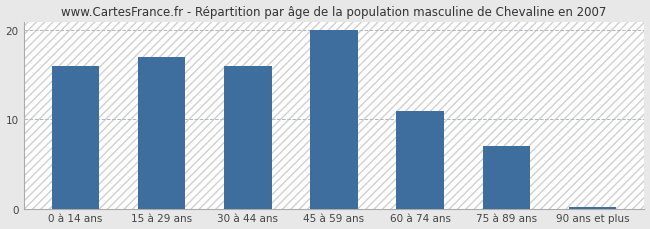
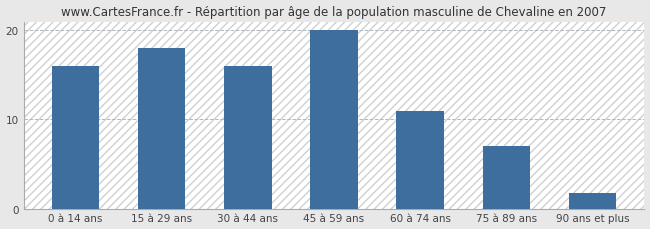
15 à 29 ans: 17.0 -> 18.0
90 ans et plus: 0.2 -> 1.8
